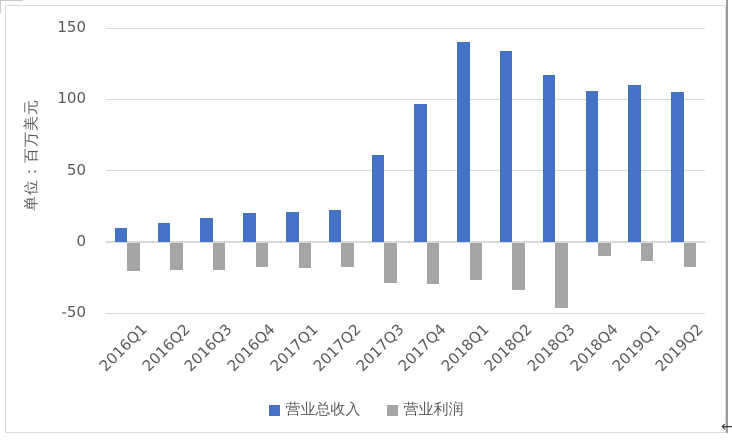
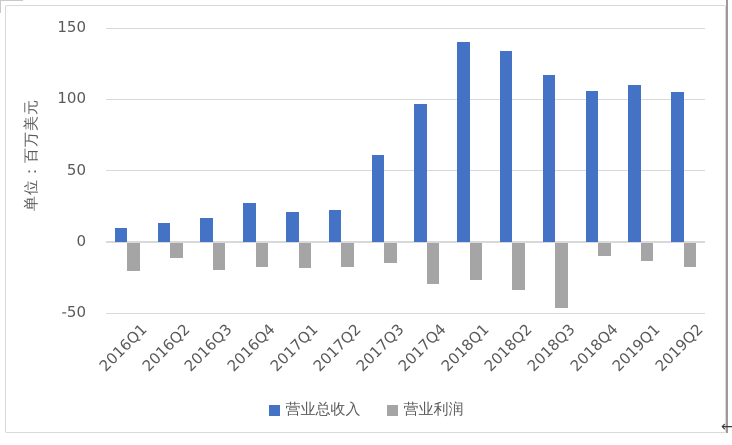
营业利润/2016Q2: -19 -> -11
营业总收入/2016Q4: 20 -> 27
营业利润/2017Q3: -28 -> -14
